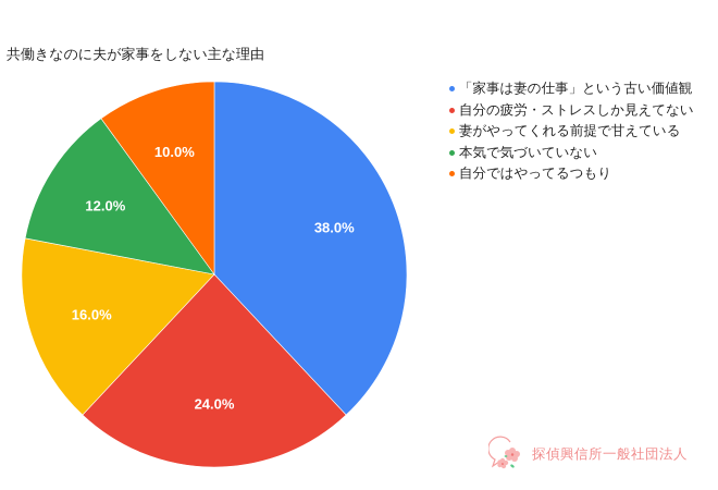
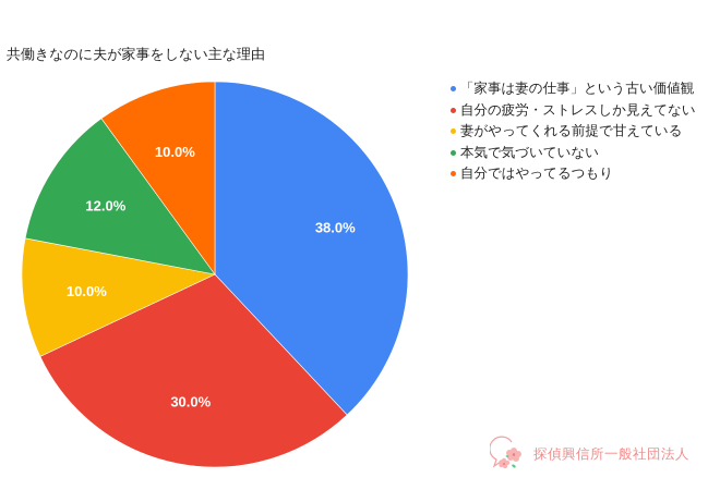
自分の疲労・ストレスしか見えてない: 24.0% -> 30.0%
妻がやってくれる前提で甘えている: 16.0% -> 10.0%
